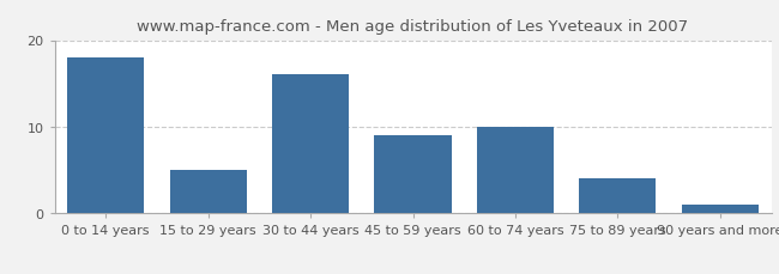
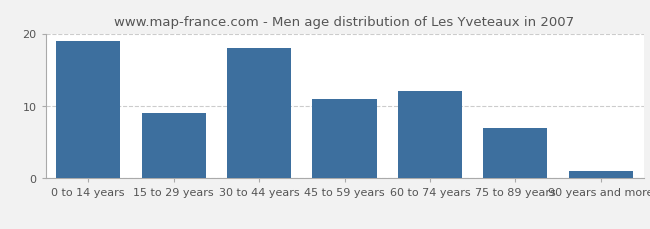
0 to 14 years: 18 -> 19
15 to 29 years: 5 -> 9
30 to 44 years: 16 -> 18
45 to 59 years: 9 -> 11
60 to 74 years: 10 -> 12
75 to 89 years: 4 -> 7
